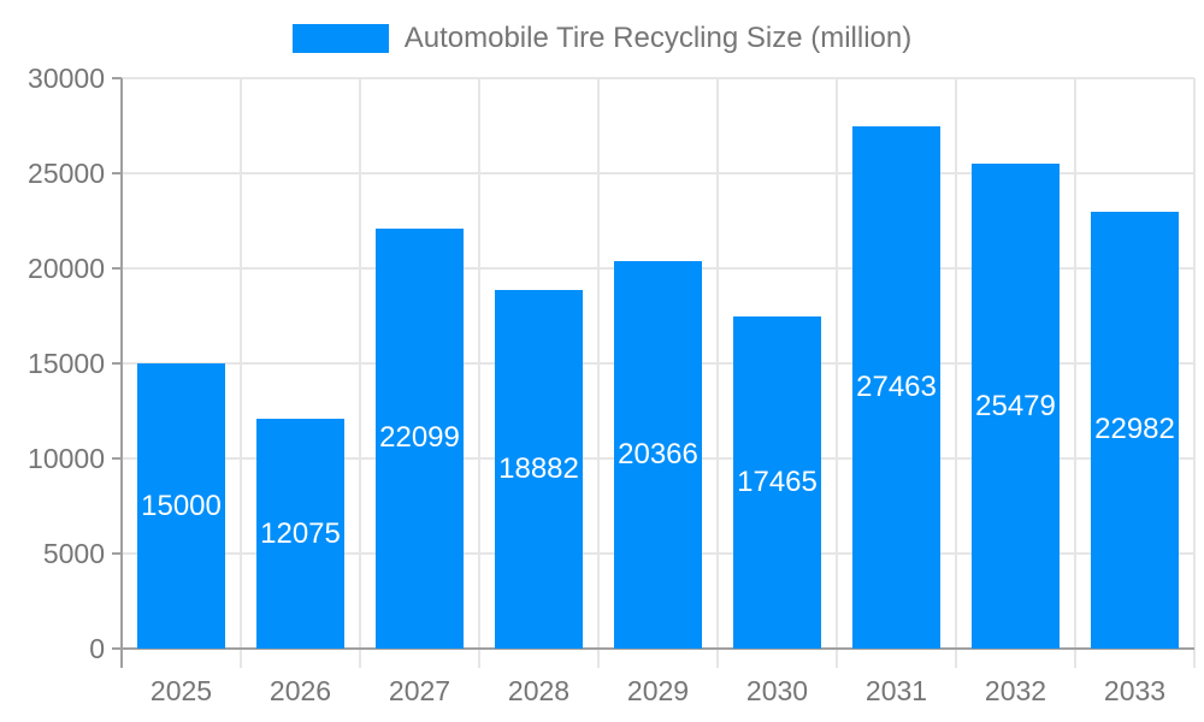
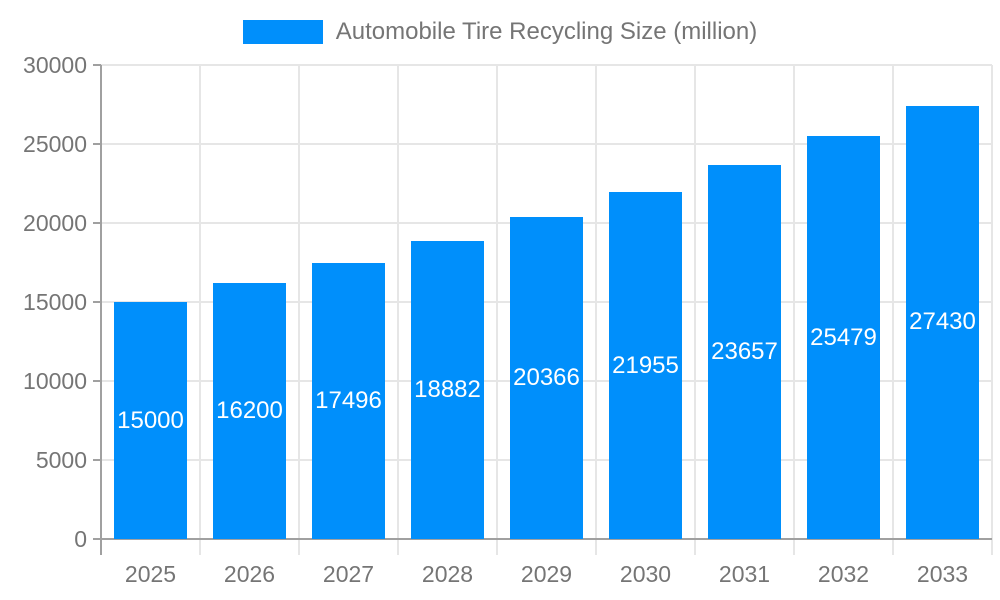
2026: 12075 -> 16200
2027: 22099 -> 17496
2030: 17465 -> 21955
2031: 27463 -> 23657
2033: 22982 -> 27430
